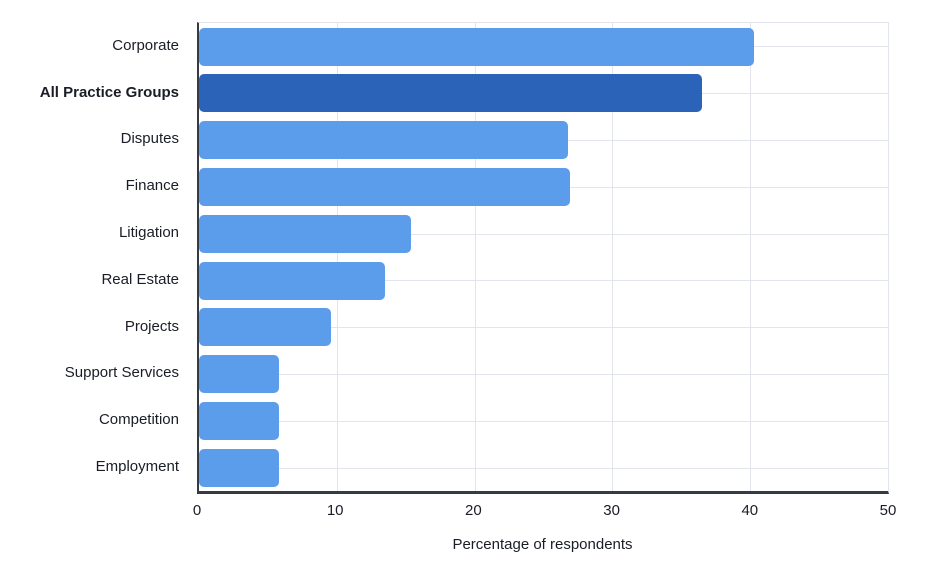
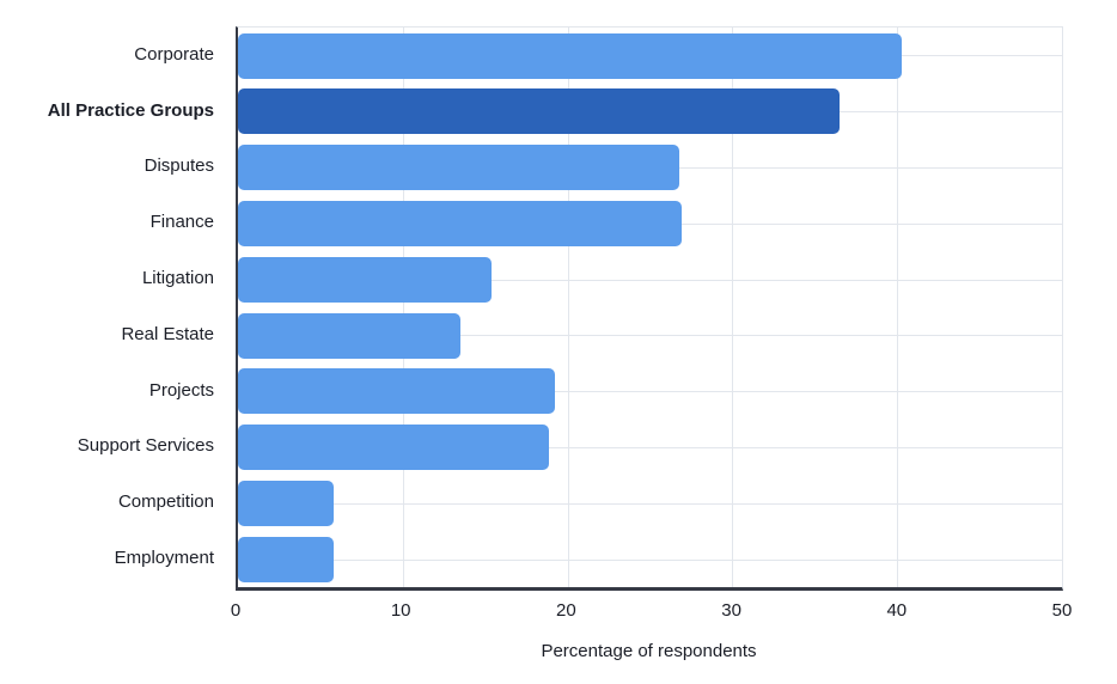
Projects: 9.6 -> 19.2
Support Services: 5.8 -> 18.9
